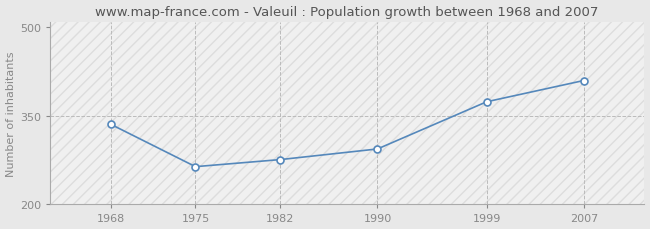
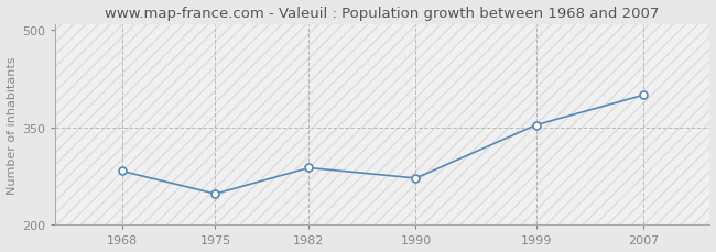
1968: 336 -> 283
1975: 264 -> 248
1982: 276 -> 288
1990: 294 -> 272
1999: 374 -> 354
2007: 410 -> 400
